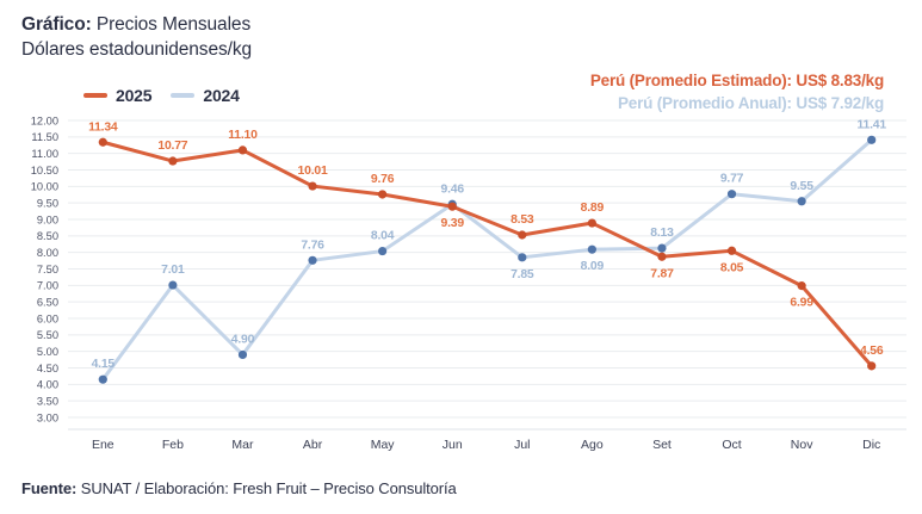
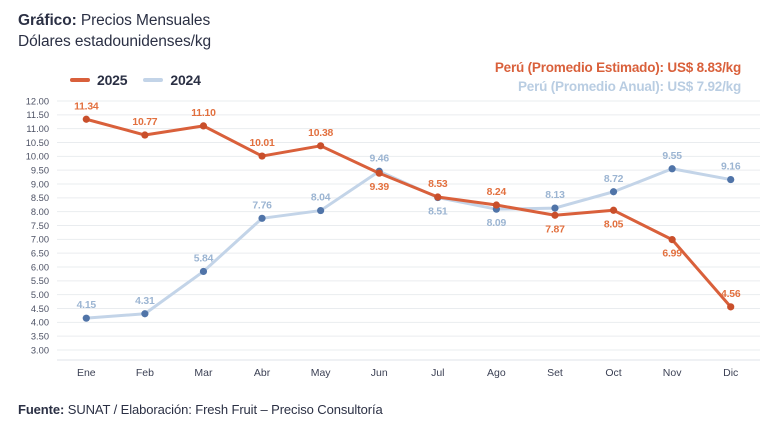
2024/Feb: 7.01 -> 4.31
2024/Mar: 4.90 -> 5.84
2025/May: 9.76 -> 10.38
2024/Jul: 7.85 -> 8.51
2025/Ago: 8.89 -> 8.24
2024/Oct: 9.77 -> 8.72
2024/Dic: 11.41 -> 9.16
